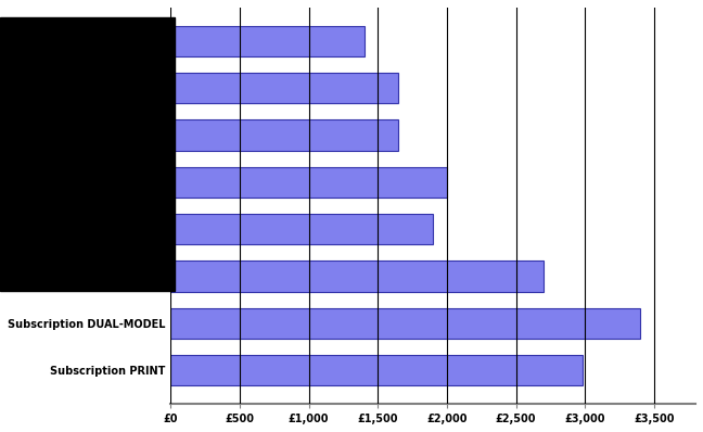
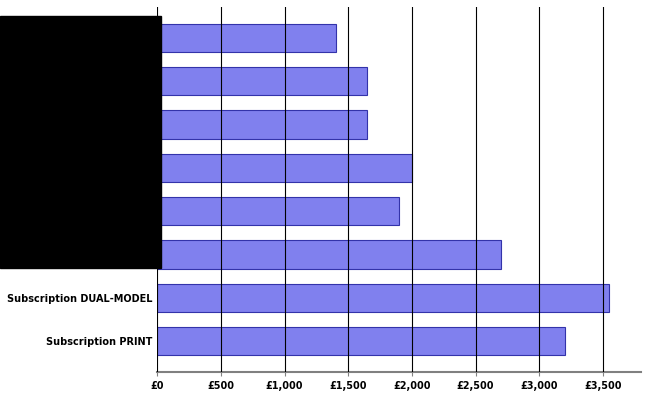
Subscription DUAL-MODEL: £3,400 -> £3,550
Subscription PRINT: £2,980 -> £3,200
